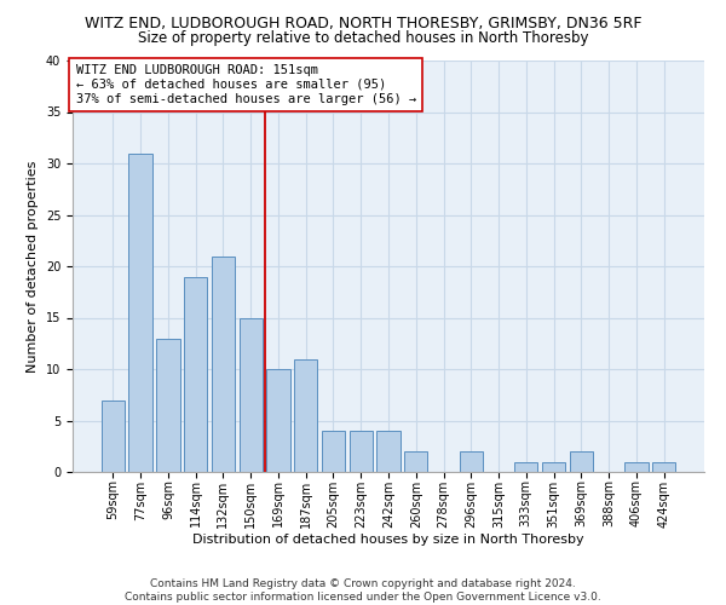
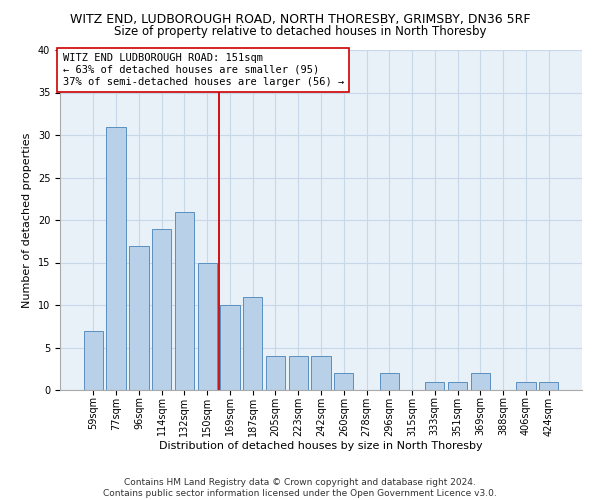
96sqm: 13 -> 17
